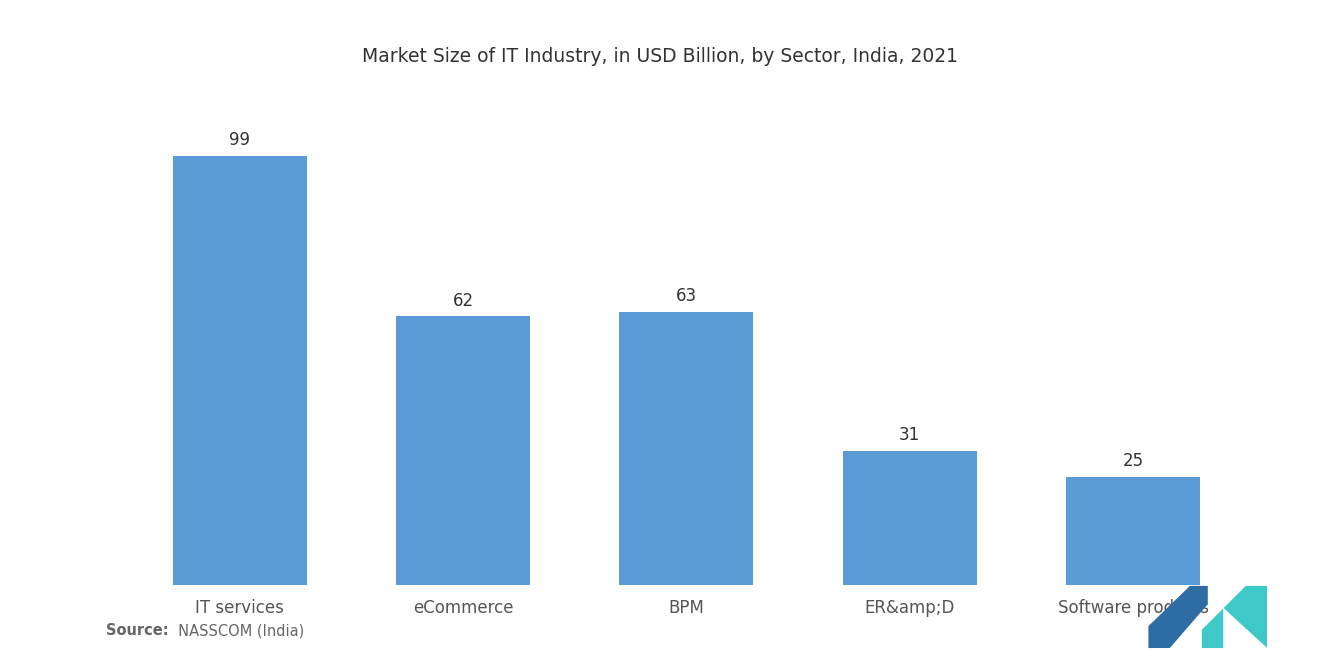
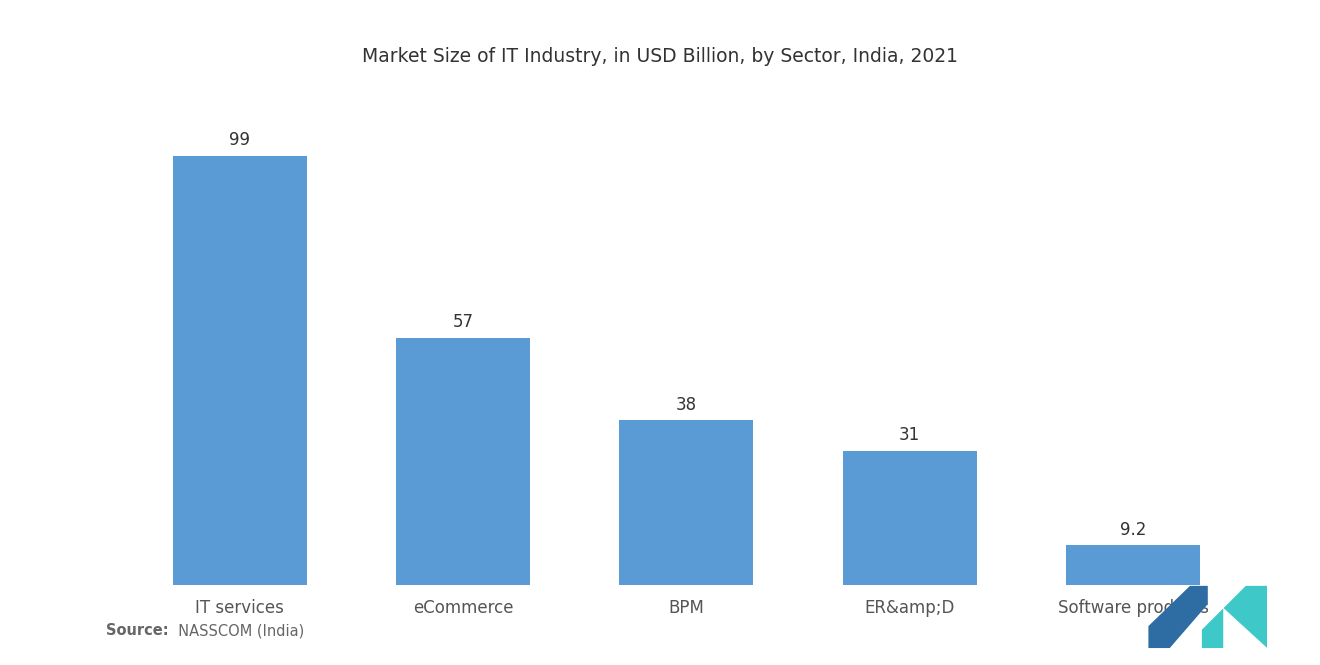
eCommerce: 62 -> 57
BPM: 63 -> 38
Software products: 25 -> 9.2
